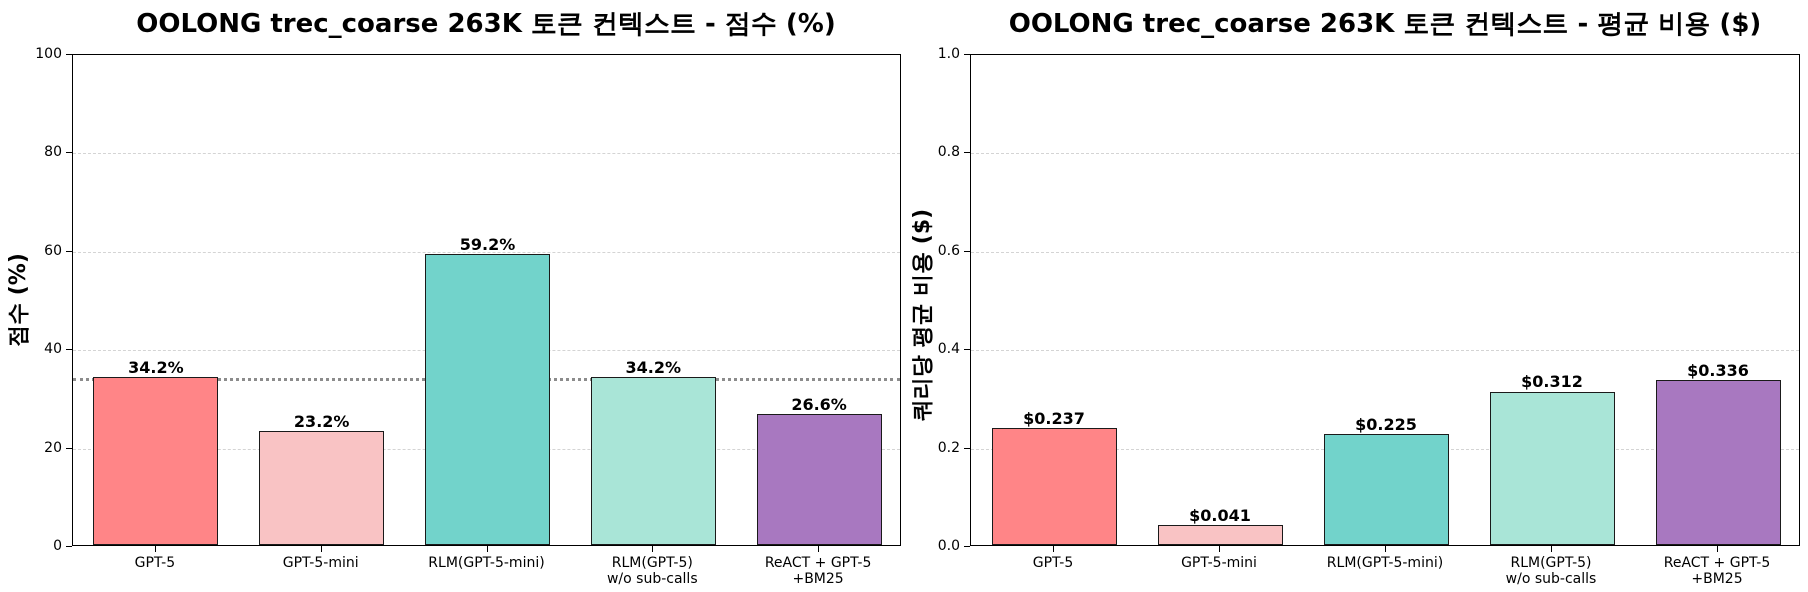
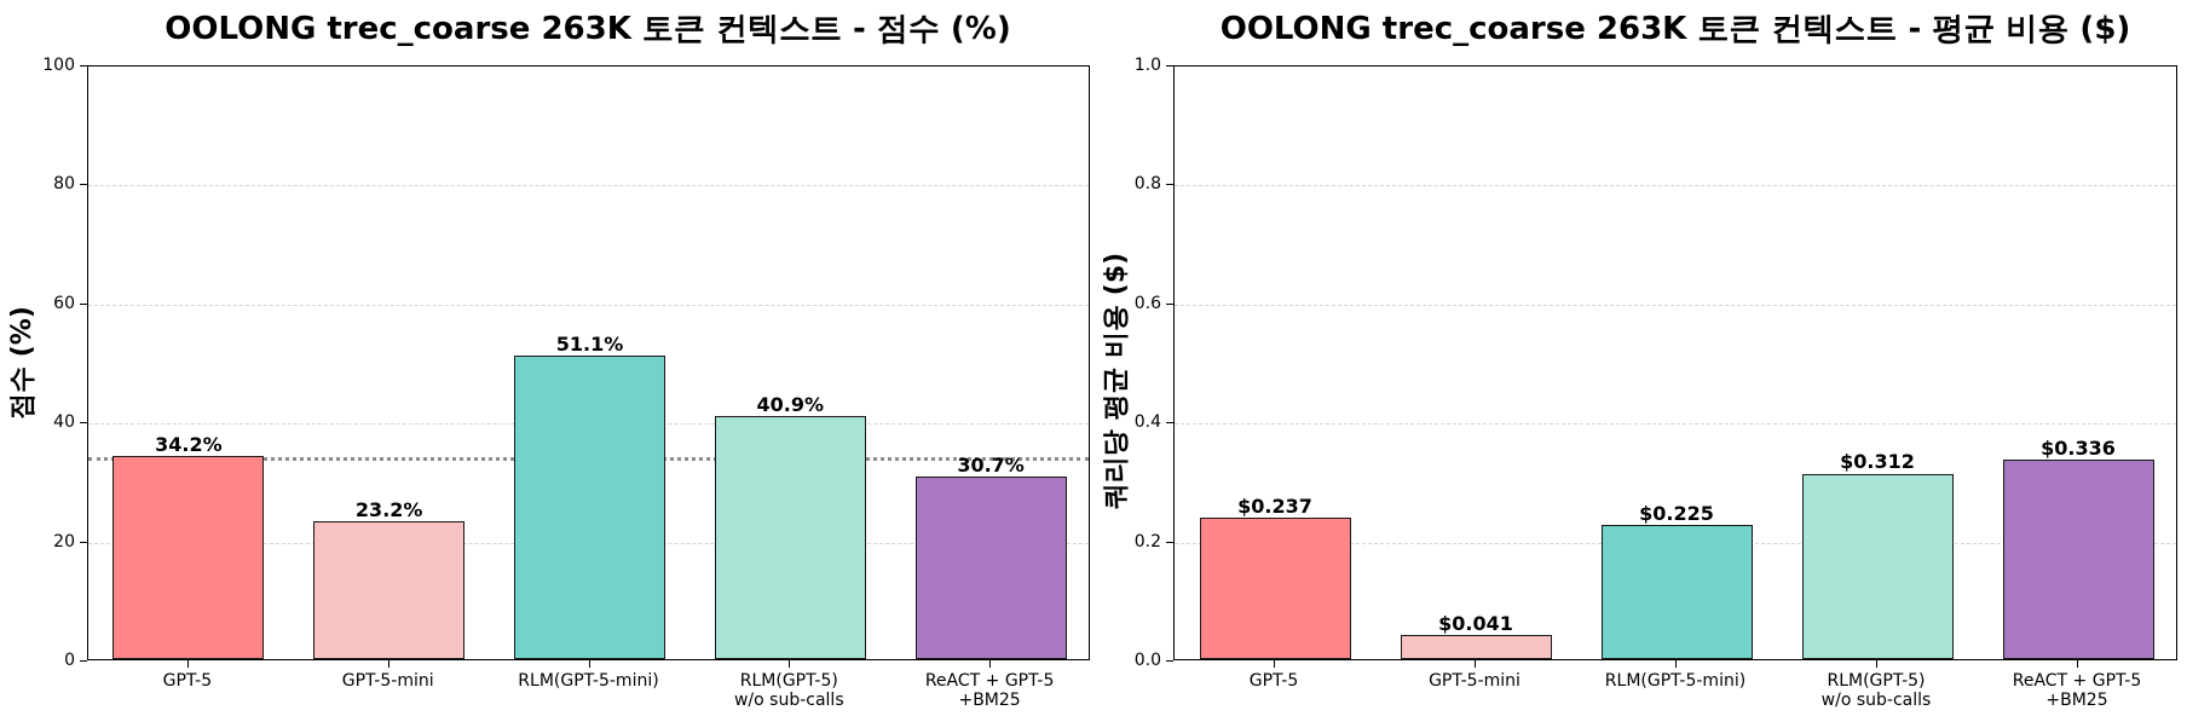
OOLONG trec_coarse 263K 토큰 컨텍스트 - 점수 (%)/RLM(GPT-5-mini): 59.2% -> 51.1%
OOLONG trec_coarse 263K 토큰 컨텍스트 - 점수 (%)/RLM(GPT-5) w/o sub-calls: 34.2% -> 40.9%
OOLONG trec_coarse 263K 토큰 컨텍스트 - 점수 (%)/ReACT + GPT-5 +BM25: 26.6% -> 30.7%
